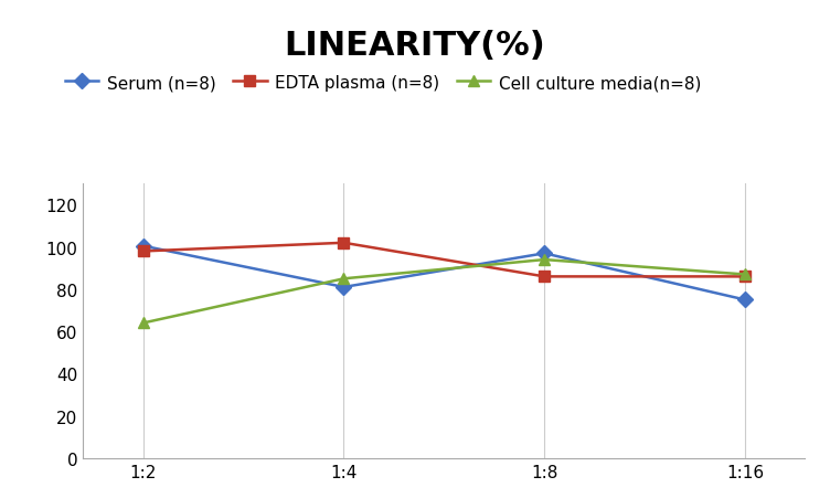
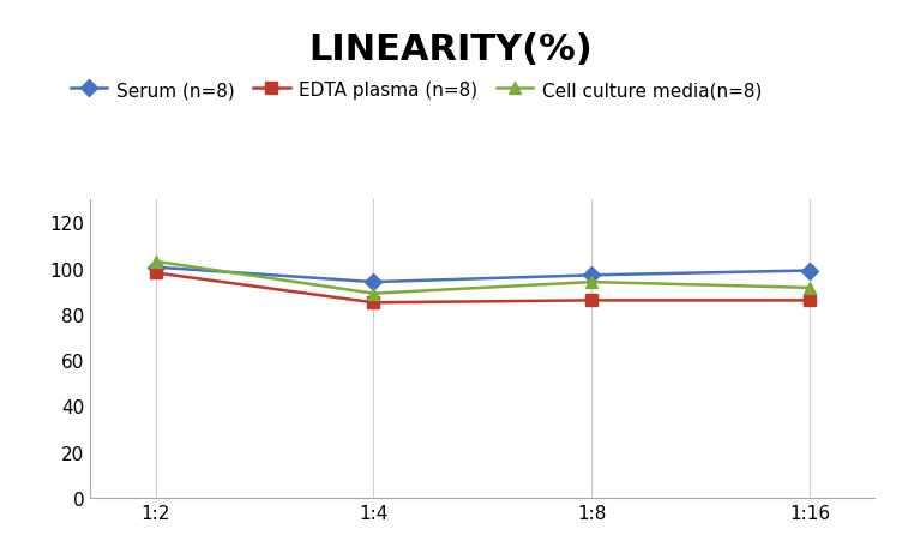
Cell culture media(n=8)/1:2: 64 -> 103
Serum (n=8)/1:4: 81 -> 94
EDTA plasma (n=8)/1:4: 102 -> 85
Cell culture media(n=8)/1:4: 85 -> 89
Serum (n=8)/1:16: 75 -> 99
Cell culture media(n=8)/1:16: 87 -> 92
